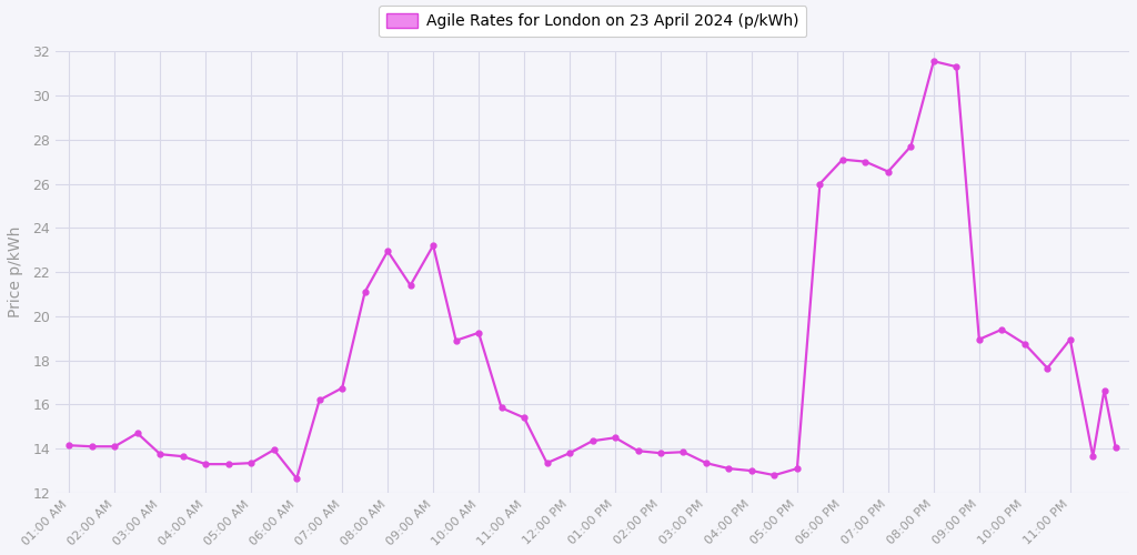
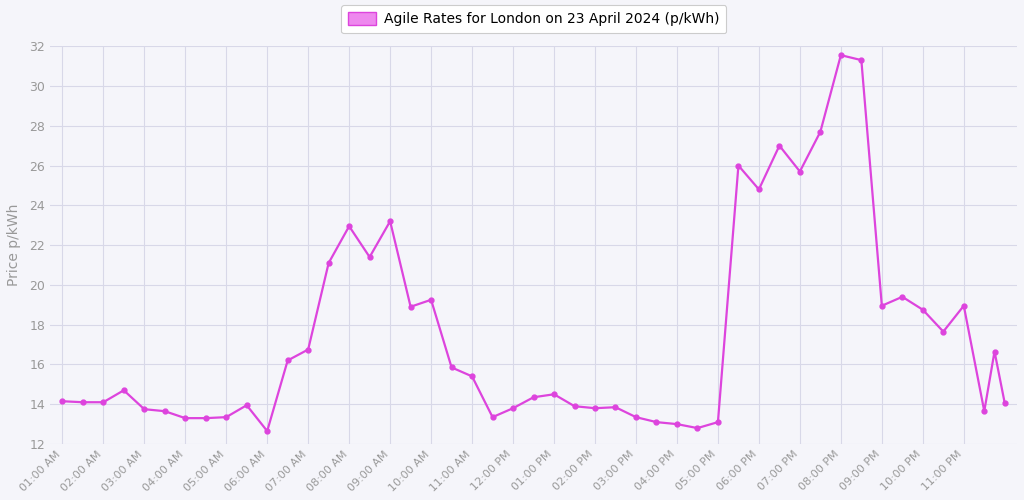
06:00 PM: 27.1 -> 24.8
07:00 PM: 26.6 -> 25.7
